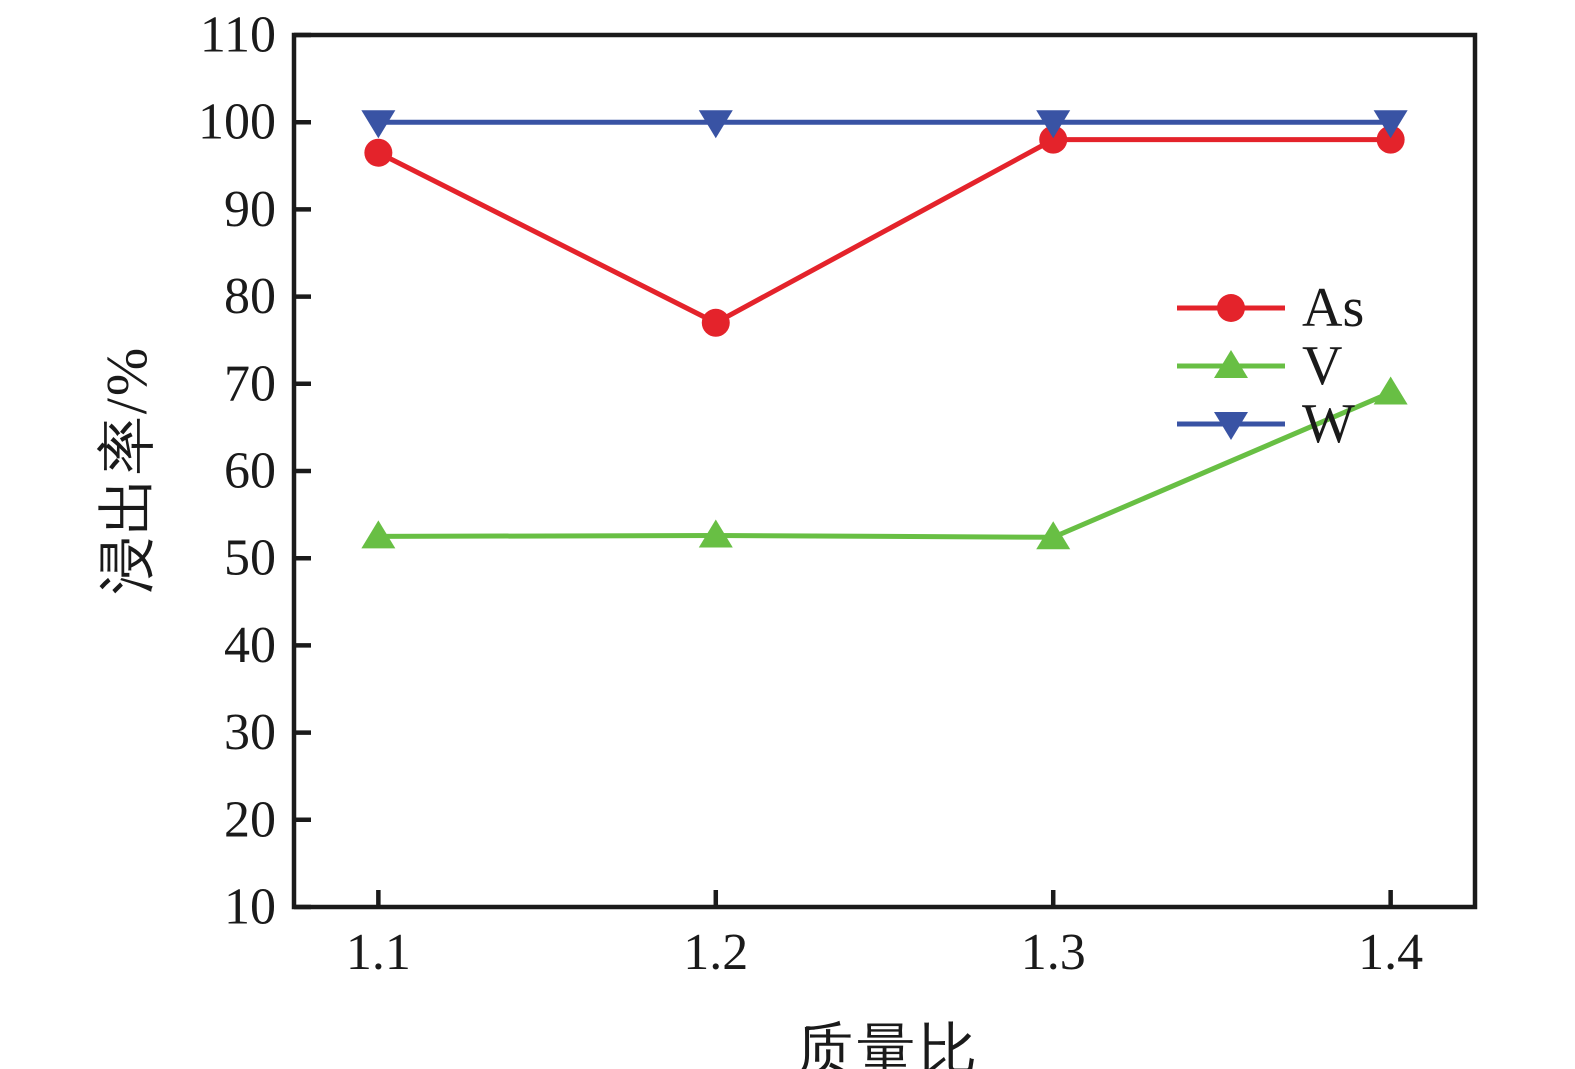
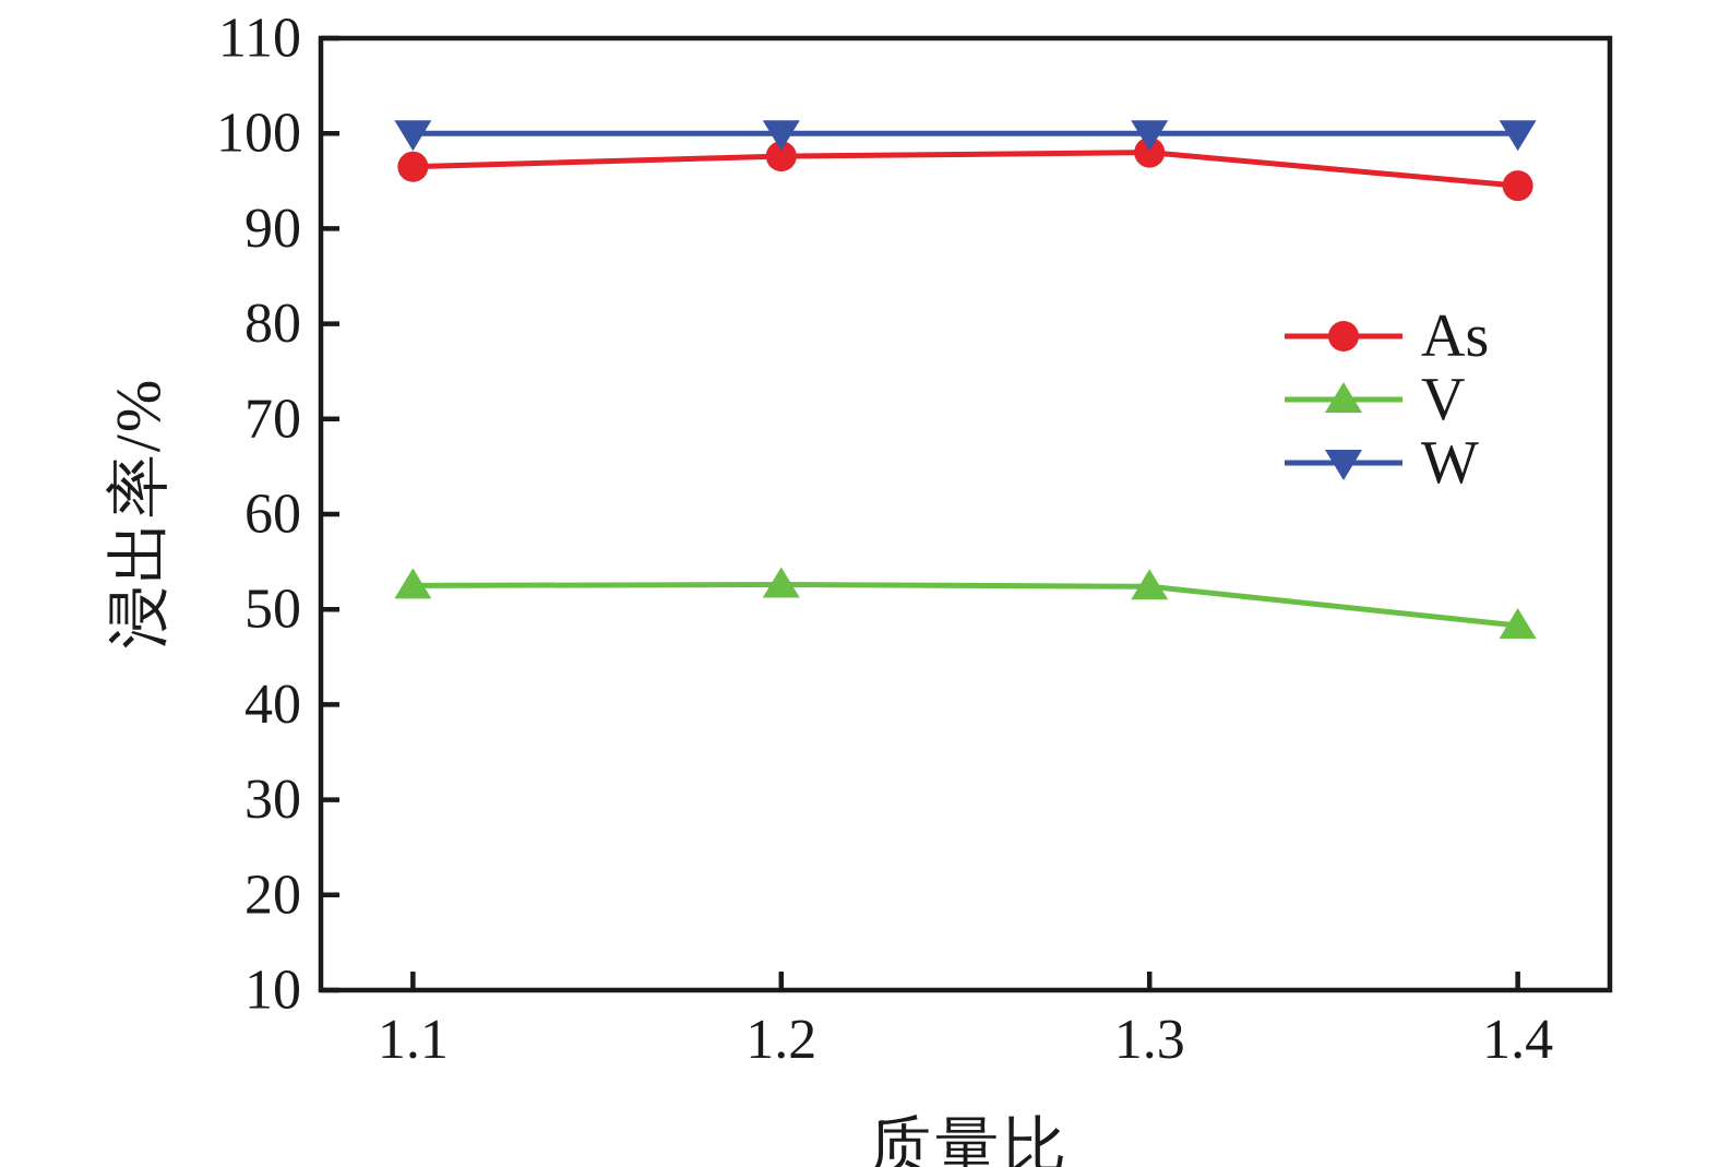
As/1.2: 77 -> 98
As/1.4: 98 -> 94
V/1.4: 69 -> 48
